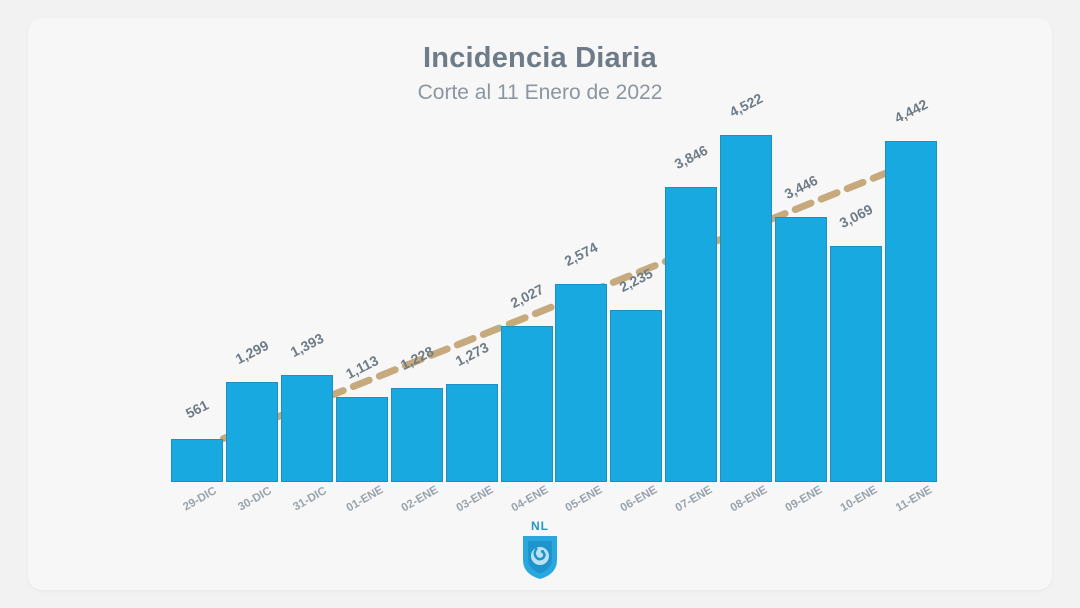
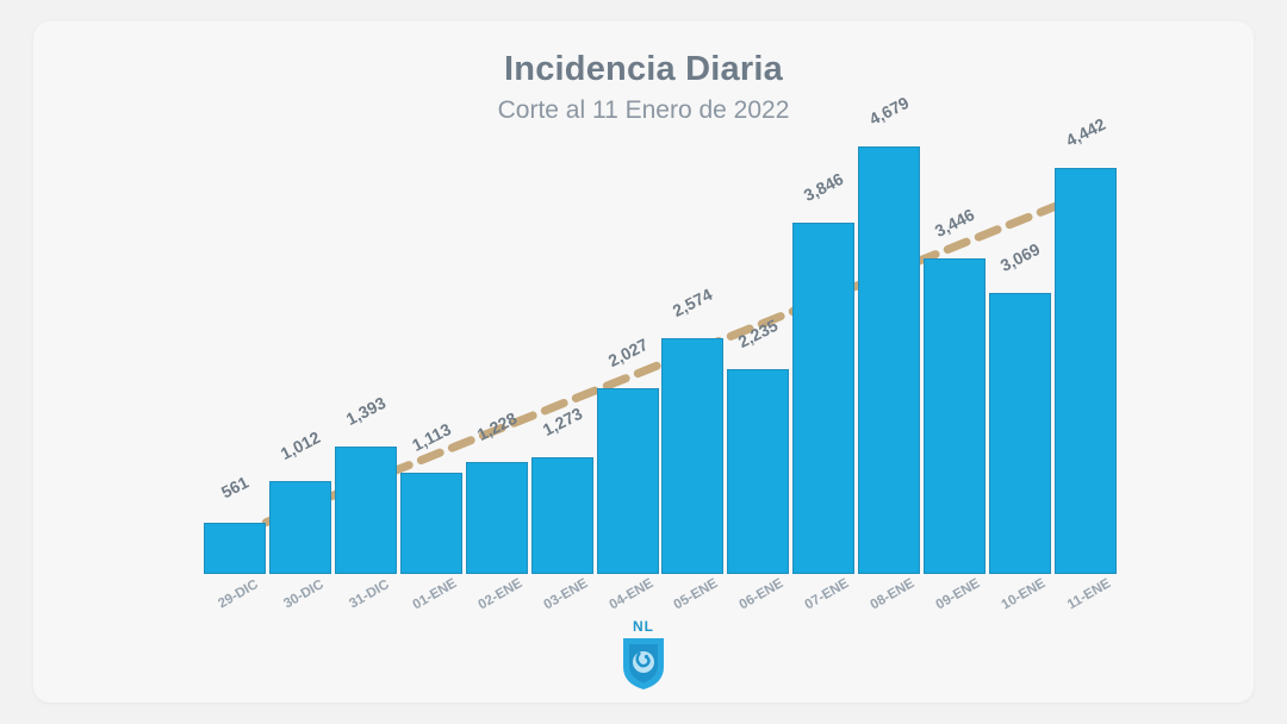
30-DIC: 1,299 -> 1,012
08-ENE: 4,522 -> 4,679
